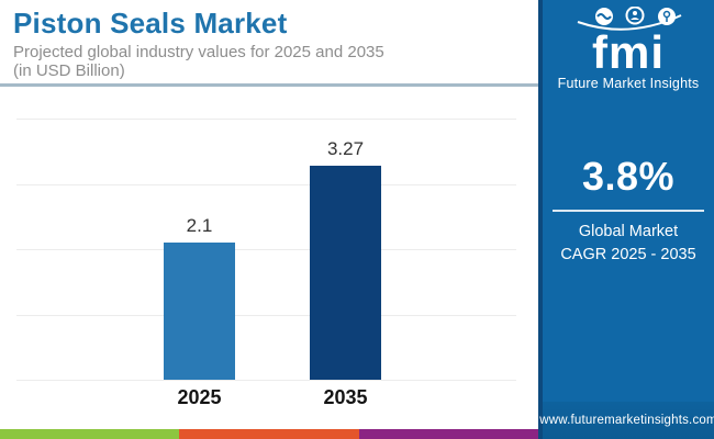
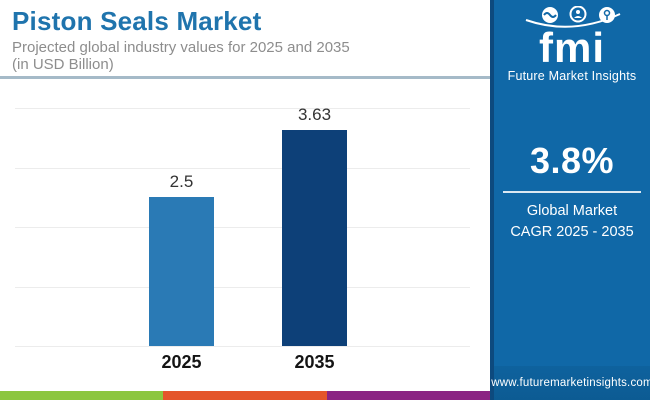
2025: 2.1 -> 2.5
2035: 3.27 -> 3.63
